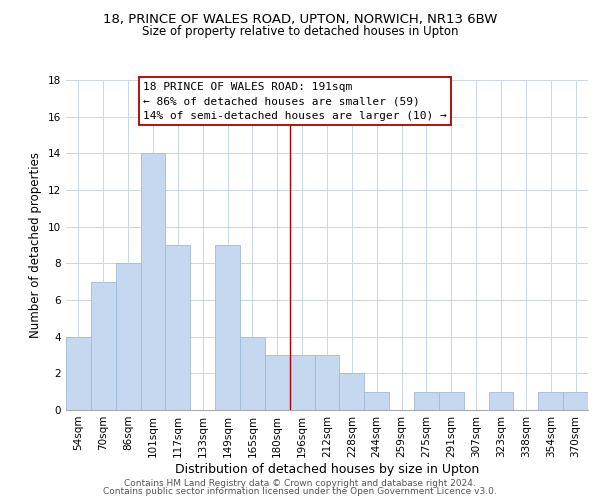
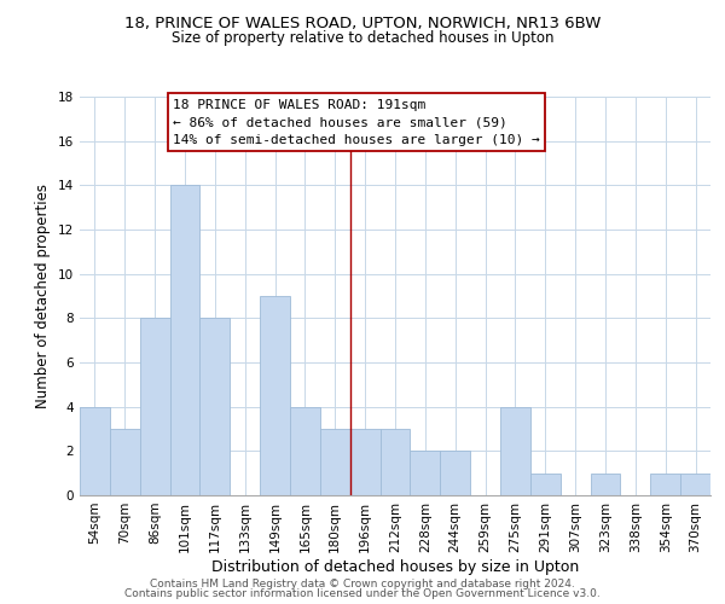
70sqm: 7 -> 3
117sqm: 9 -> 8
244sqm: 1 -> 2
275sqm: 1 -> 4
